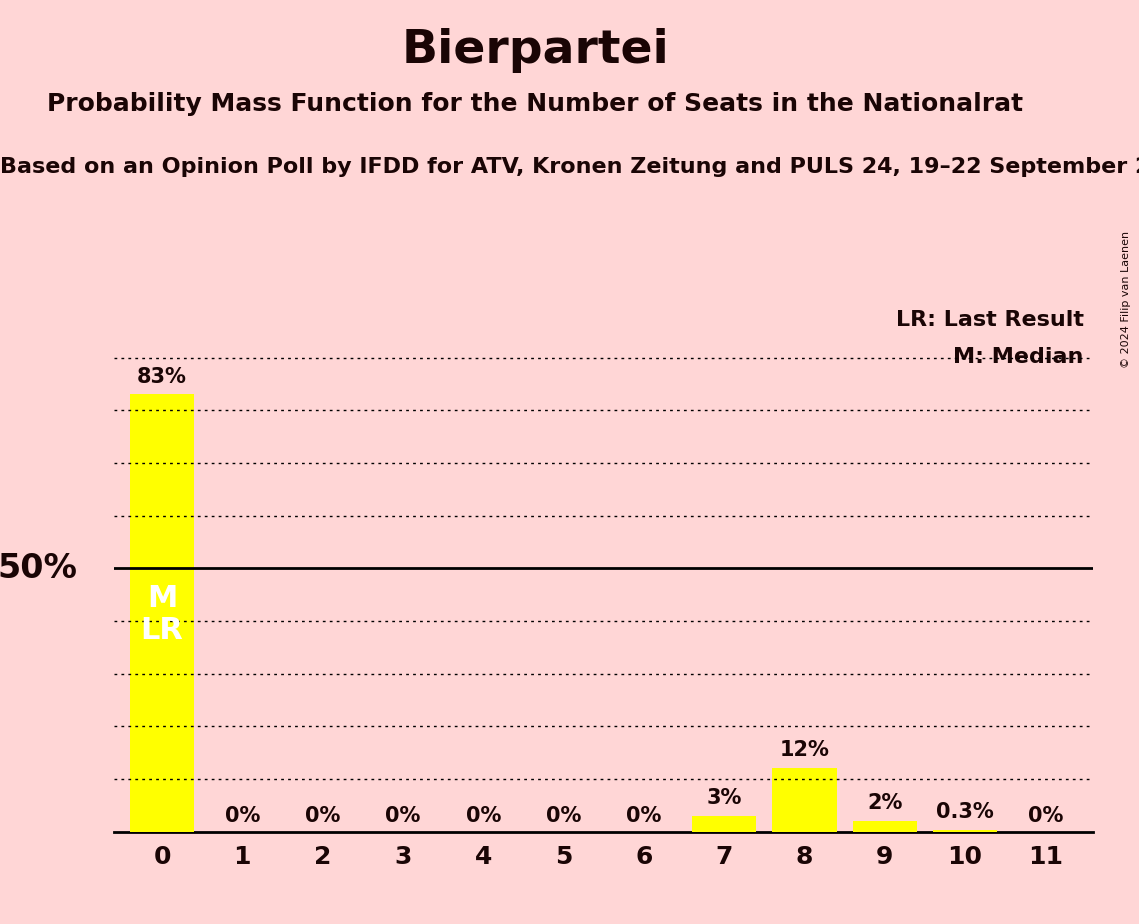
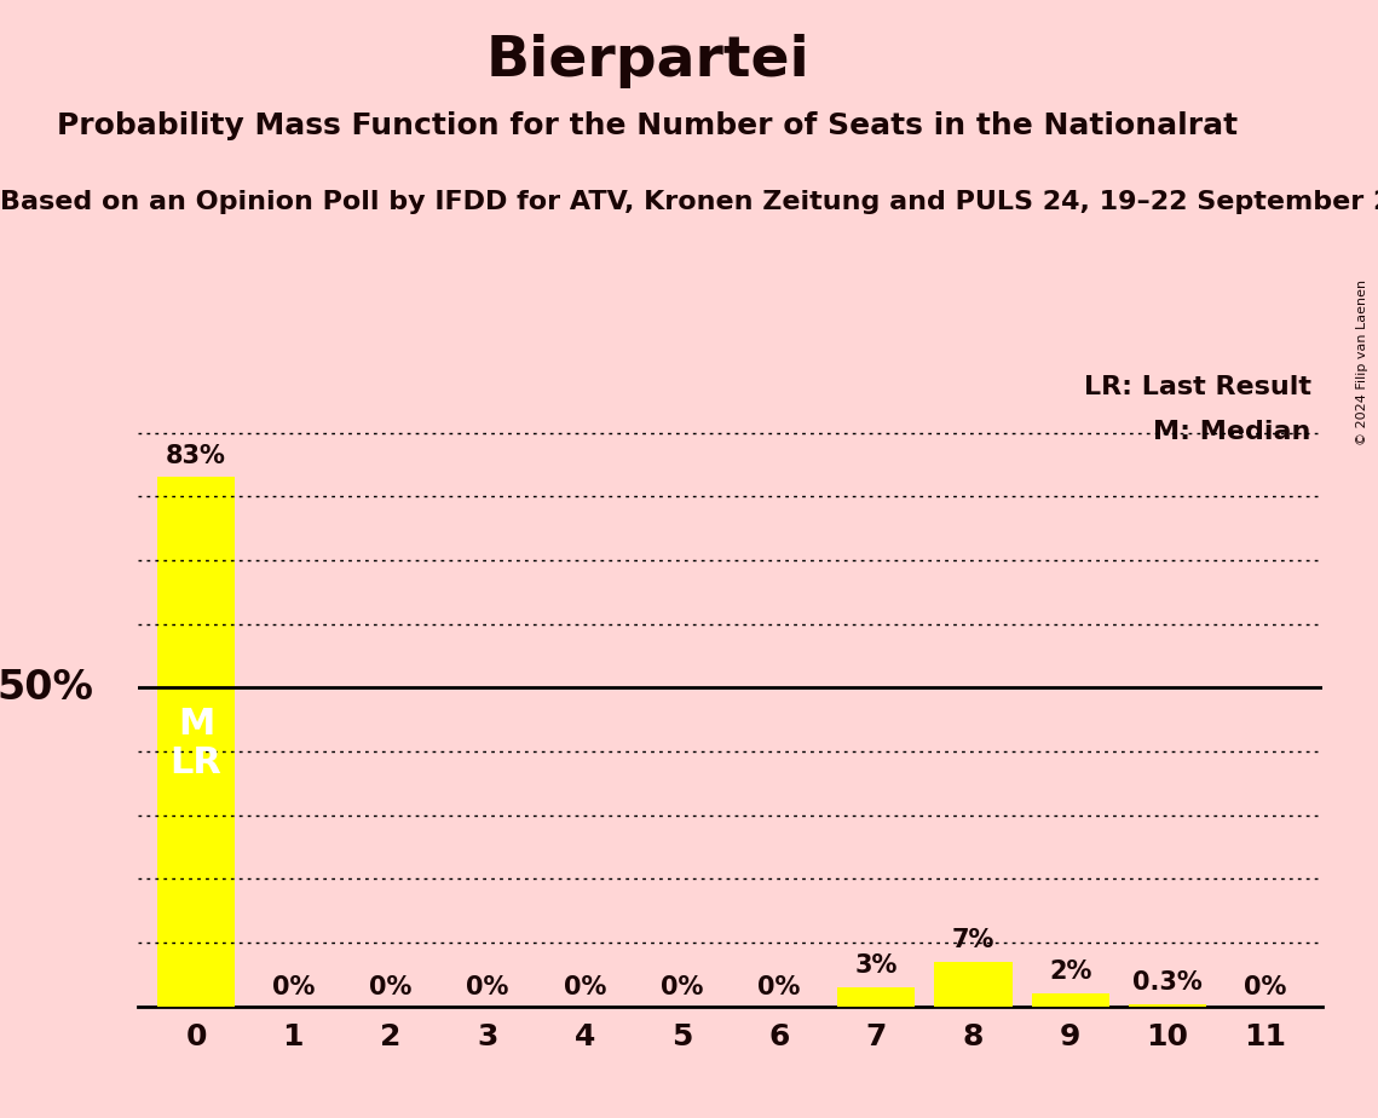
8: 12% -> 7%
